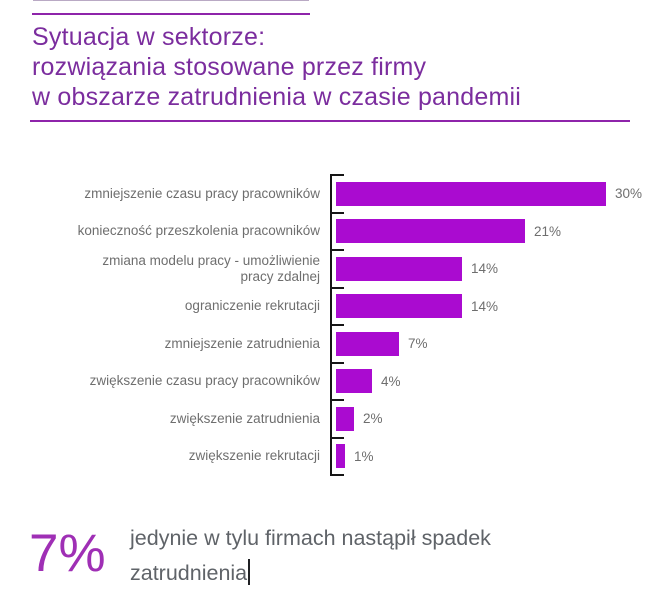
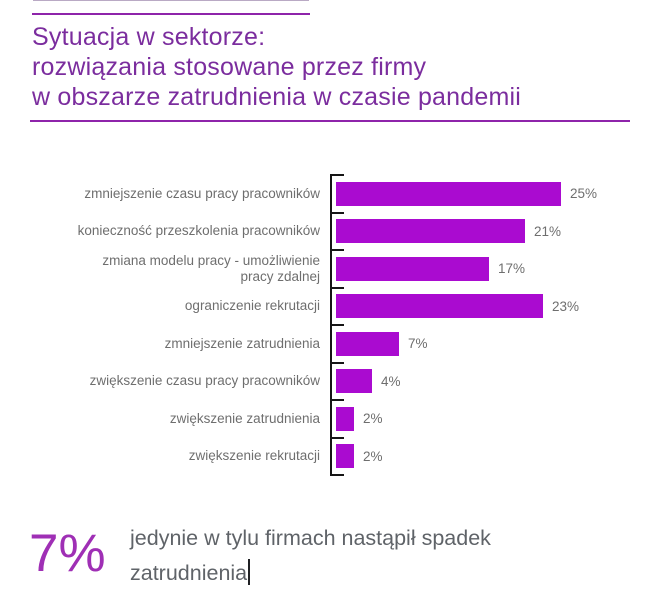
zmniejszenie czasu pracy pracowników: 30% -> 25%
zmiana modelu pracy - umożliwienie pracy zdalnej: 14% -> 17%
ograniczenie rekrutacji: 14% -> 23%
zwiększenie rekrutacji: 1% -> 2%
